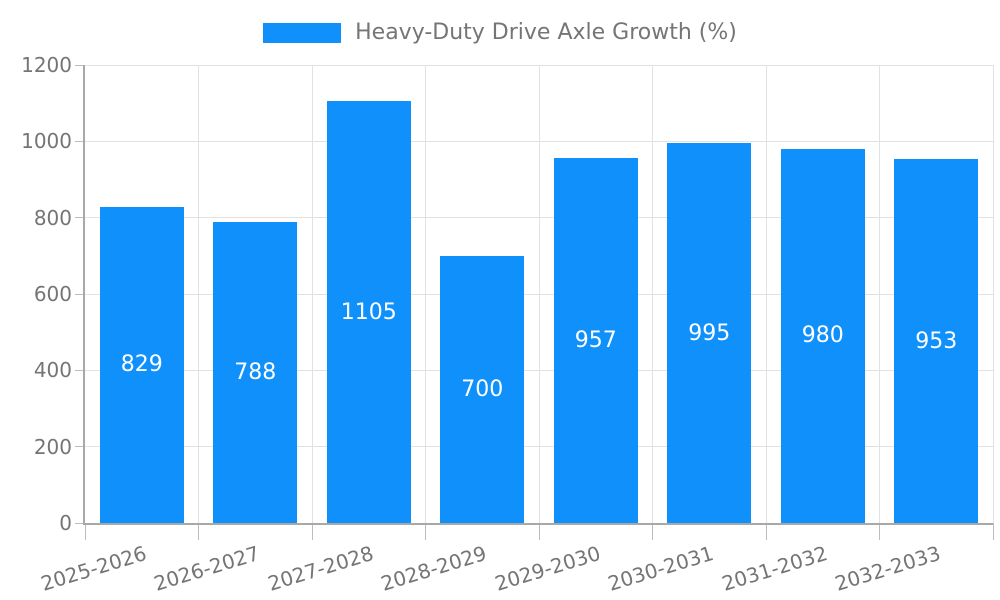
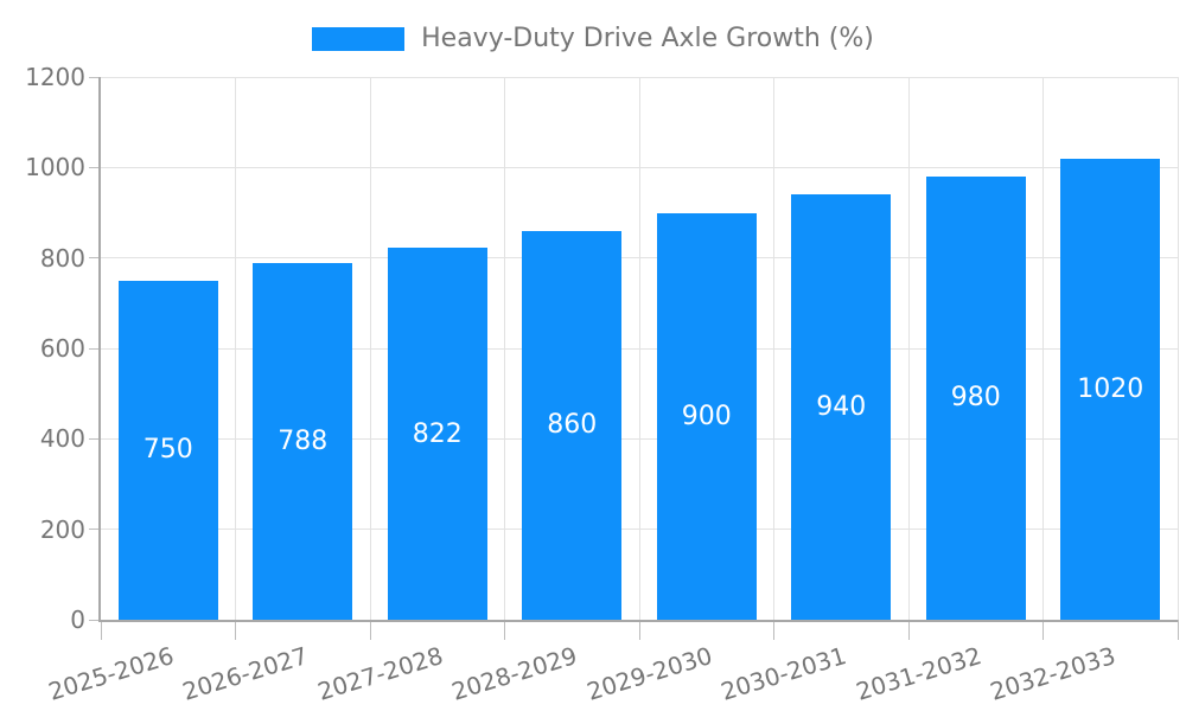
2025-2026: 829 -> 750
2027-2028: 1105 -> 822
2028-2029: 700 -> 860
2029-2030: 957 -> 900
2030-2031: 995 -> 940
2032-2033: 953 -> 1020
